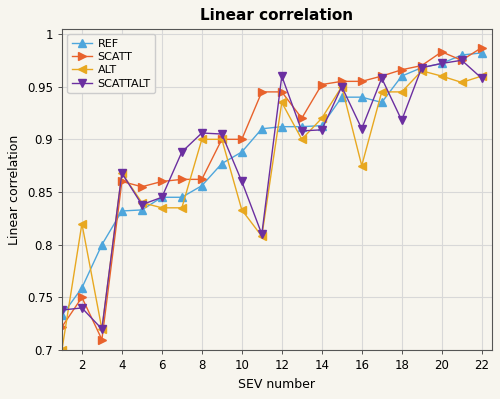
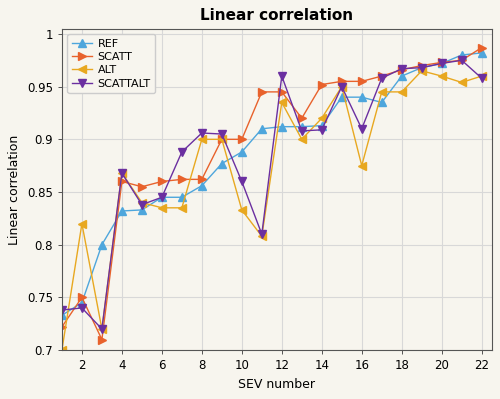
REF/2: 0.759 -> 0.745
SCATTALT/18: 0.918 -> 0.967
SCATT/20: 0.983 -> 0.973
